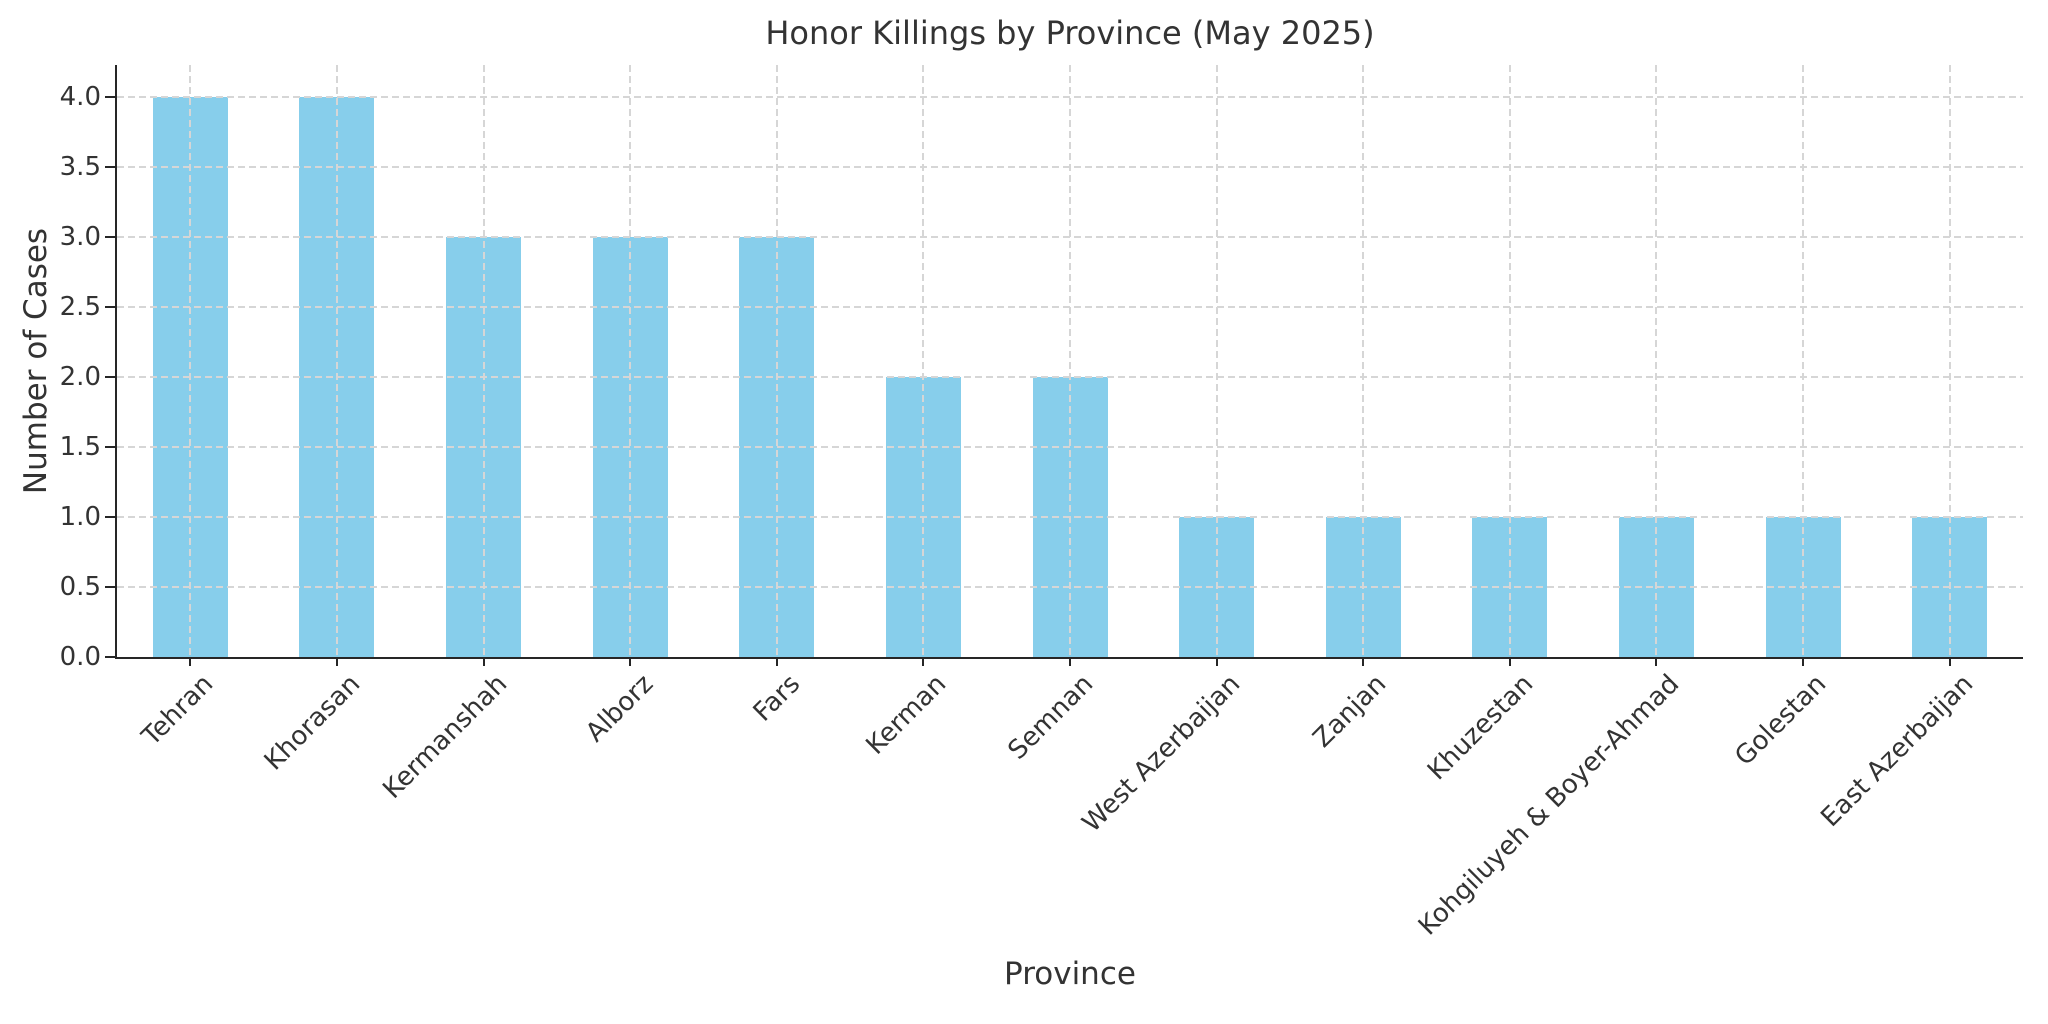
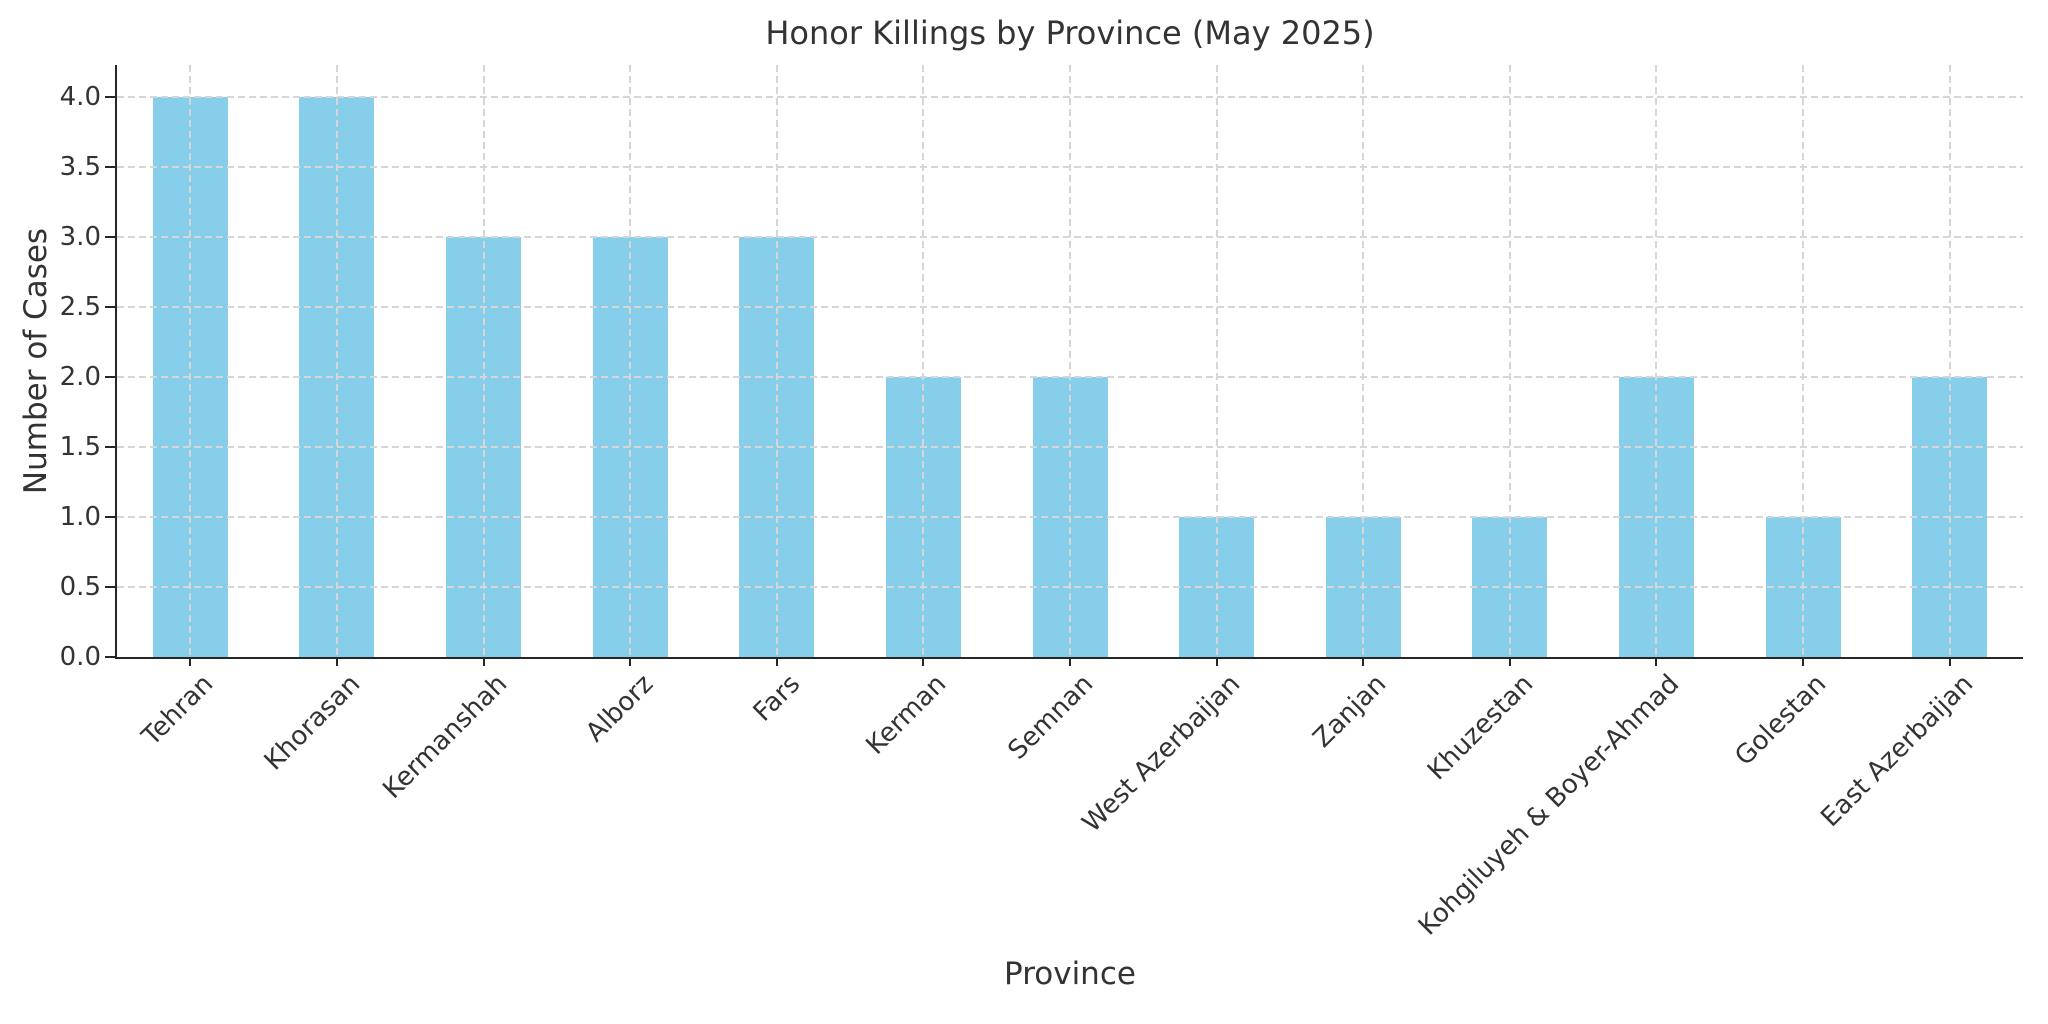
Kohgiluyeh & Boyer-Ahmad: 1 -> 2
East Azerbaijan: 1 -> 2
